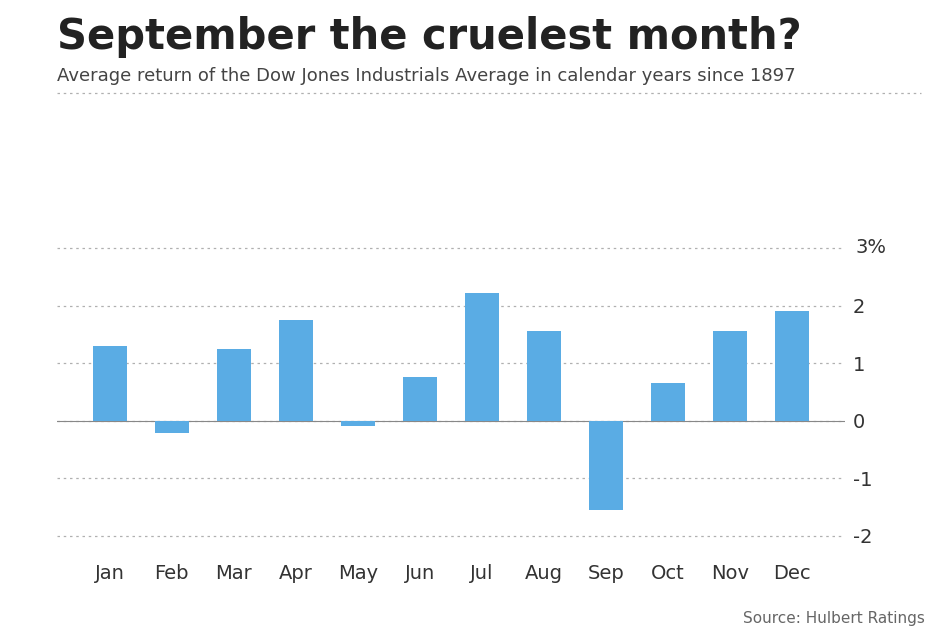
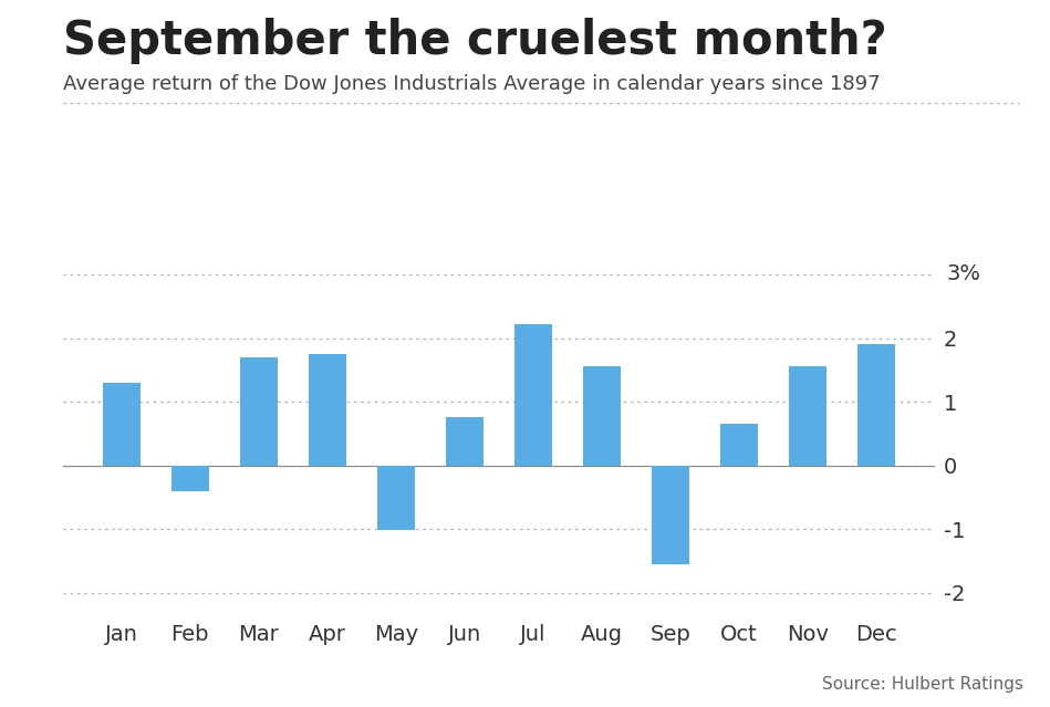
Feb: -0.22 -> -0.40
Mar: 1.25 -> 1.70
May: -0.10 -> -1.02
